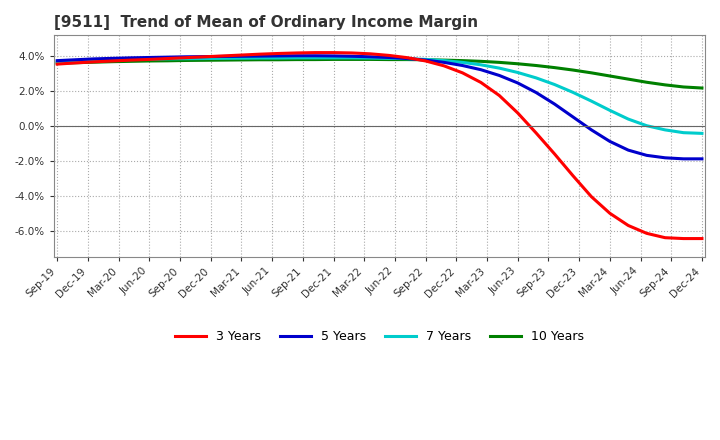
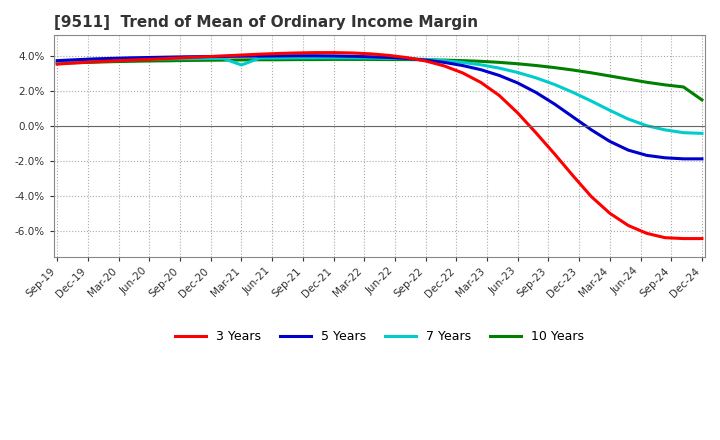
7 Years/Mar-21: 3.9% -> 3.5%
10 Years/Dec-24: 2.2% -> 1.5%
